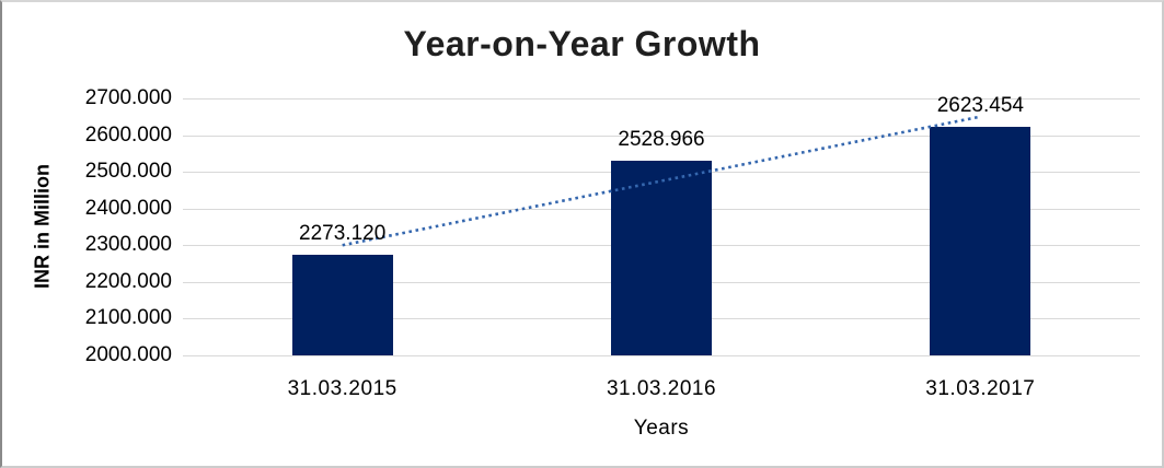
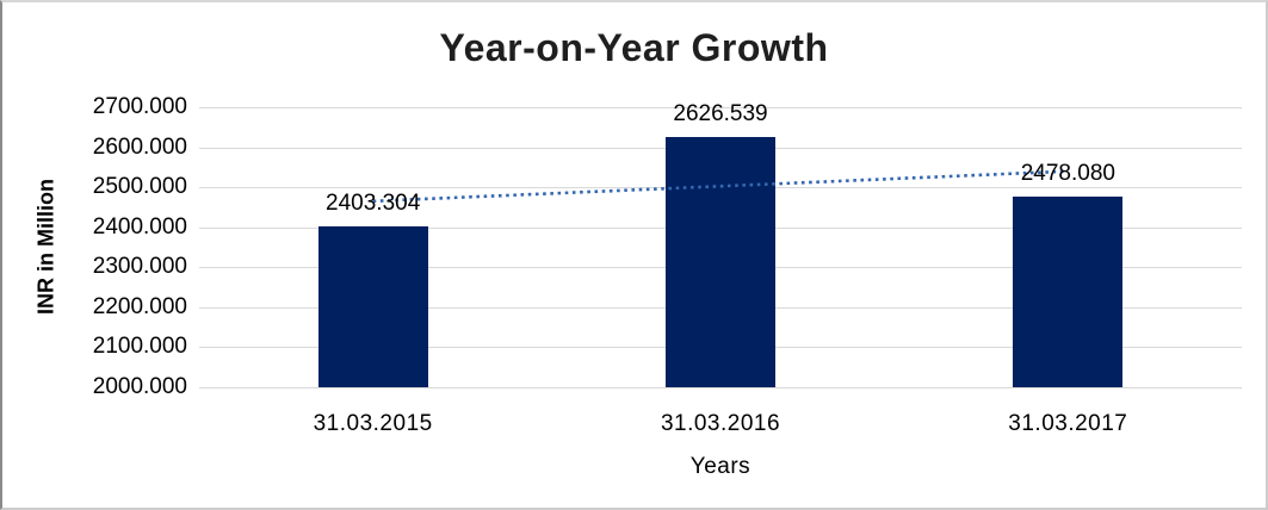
31.03.2015: 2273.120 -> 2403.304
31.03.2016: 2528.966 -> 2626.539
31.03.2017: 2623.454 -> 2478.080
